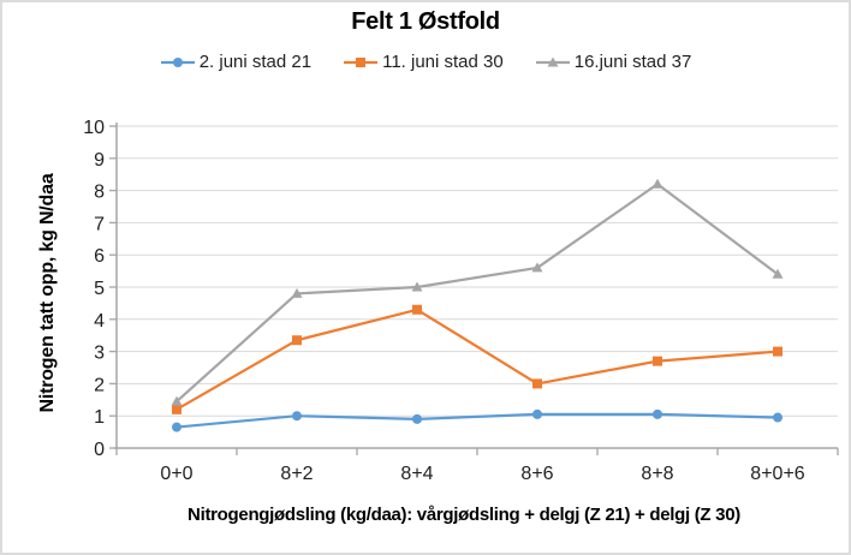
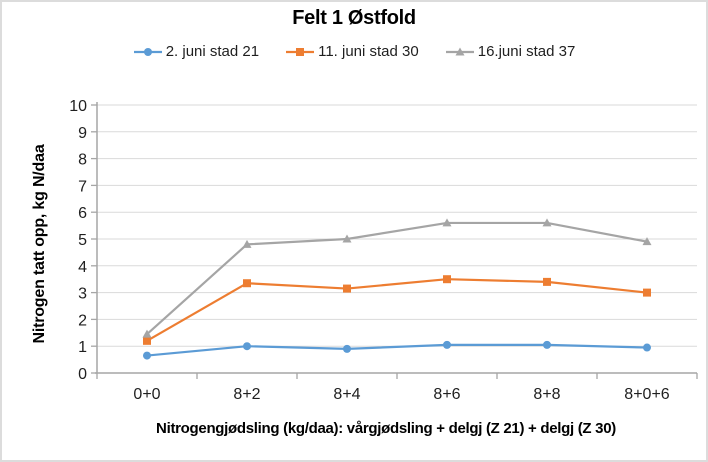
11. juni stad 30/8+4: 4.3 -> 3.1
11. juni stad 30/8+6: 2.0 -> 3.5
11. juni stad 30/8+8: 2.7 -> 3.4
16.juni stad 37/8+8: 8.2 -> 5.6
16.juni stad 37/8+0+6: 5.4 -> 4.9
